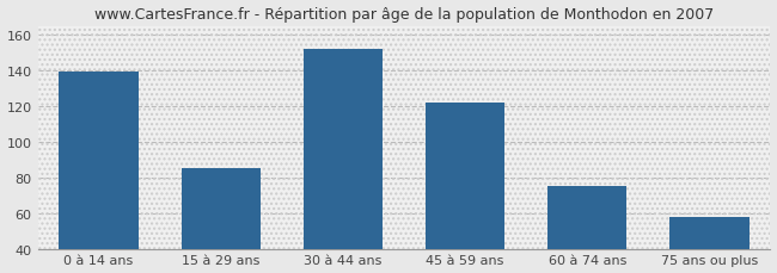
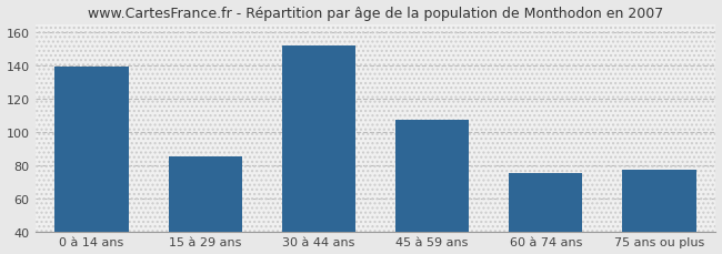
45 à 59 ans: 122 -> 107
75 ans ou plus: 58 -> 77
